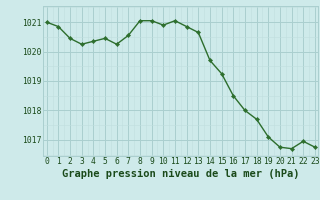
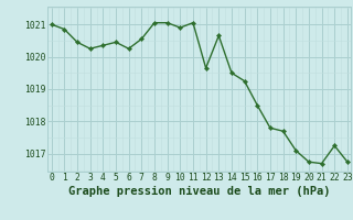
12: 1020.85 -> 1019.65
14: 1019.70 -> 1019.50
17: 1018.00 -> 1017.80
22: 1016.95 -> 1017.25
